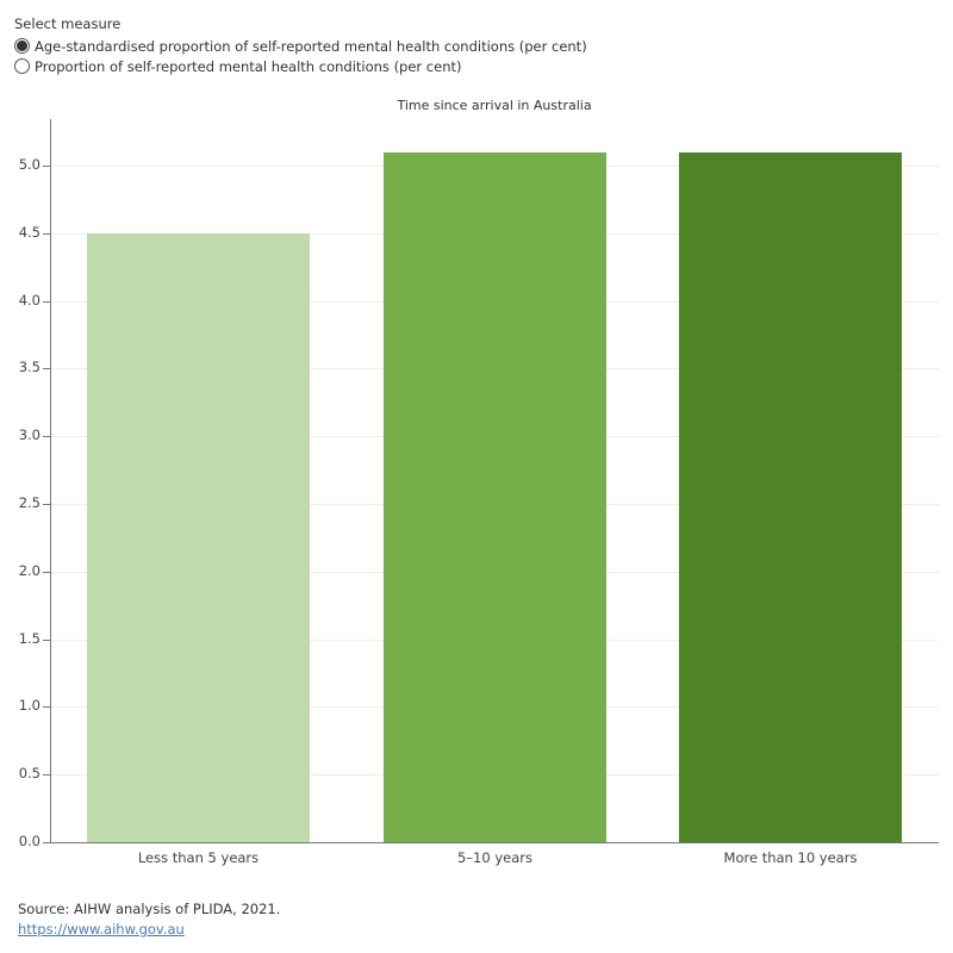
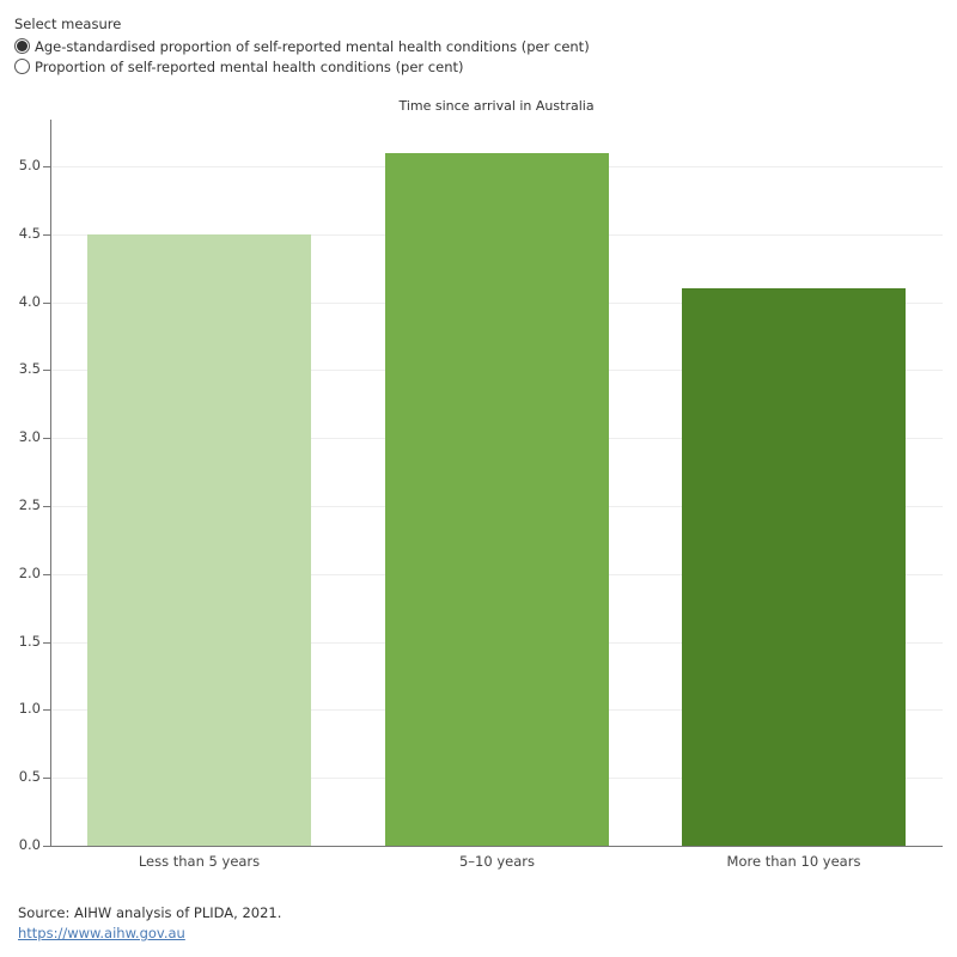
More than 10 years: 5.1 -> 4.1
